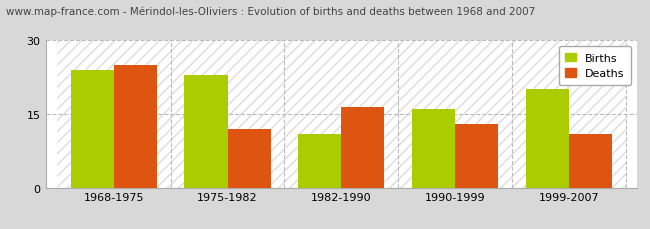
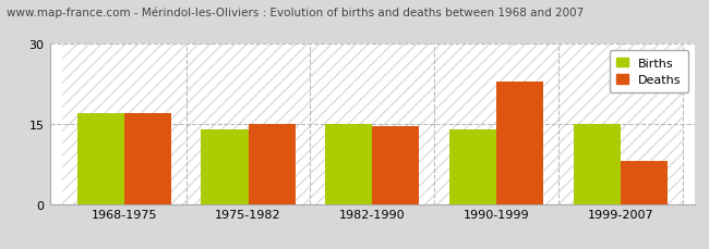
Births/1968-1975: 24 -> 17
Deaths/1968-1975: 25.0 -> 17.0
Births/1975-1982: 23 -> 14
Deaths/1975-1982: 12.0 -> 15.0
Births/1982-1990: 11 -> 15
Deaths/1982-1990: 16.5 -> 14.5
Births/1990-1999: 16 -> 14
Deaths/1990-1999: 13.0 -> 23.0
Births/1999-2007: 20 -> 15
Deaths/1999-2007: 11.0 -> 8.0
